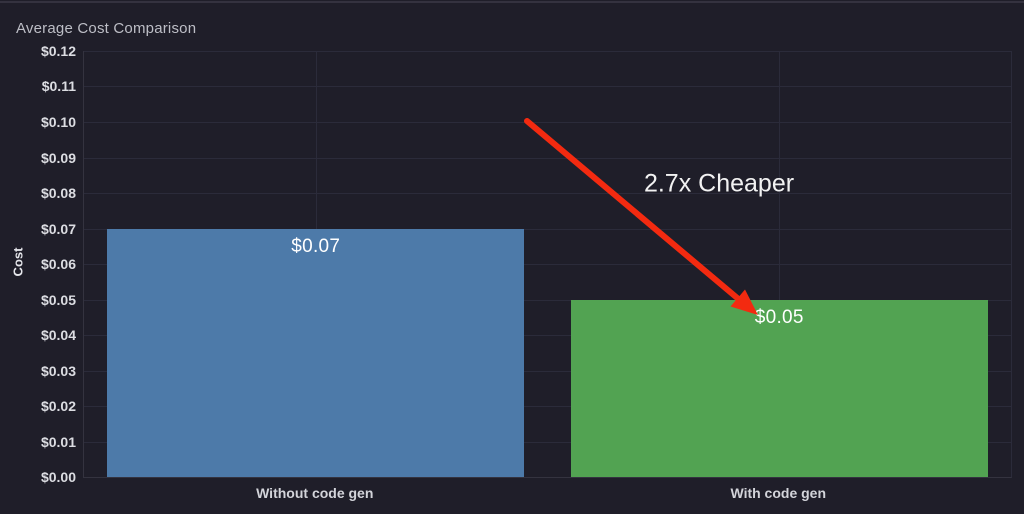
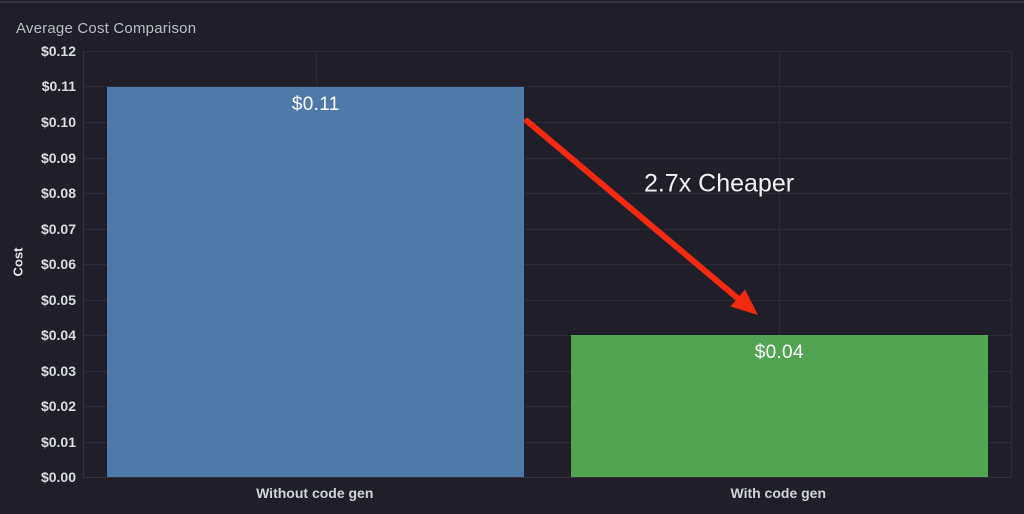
Without code gen: $0.07 -> $0.11
With code gen: $0.05 -> $0.04
